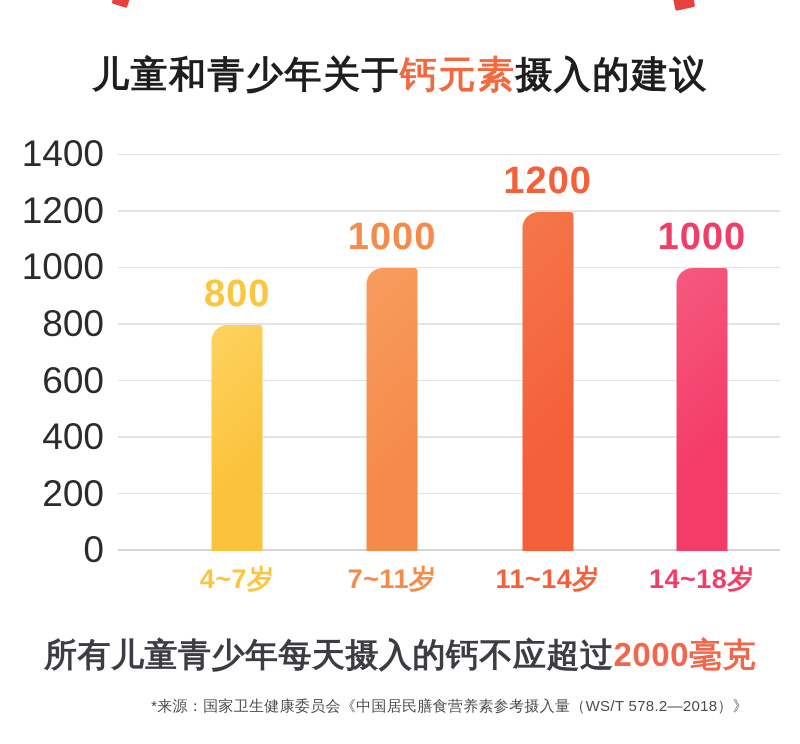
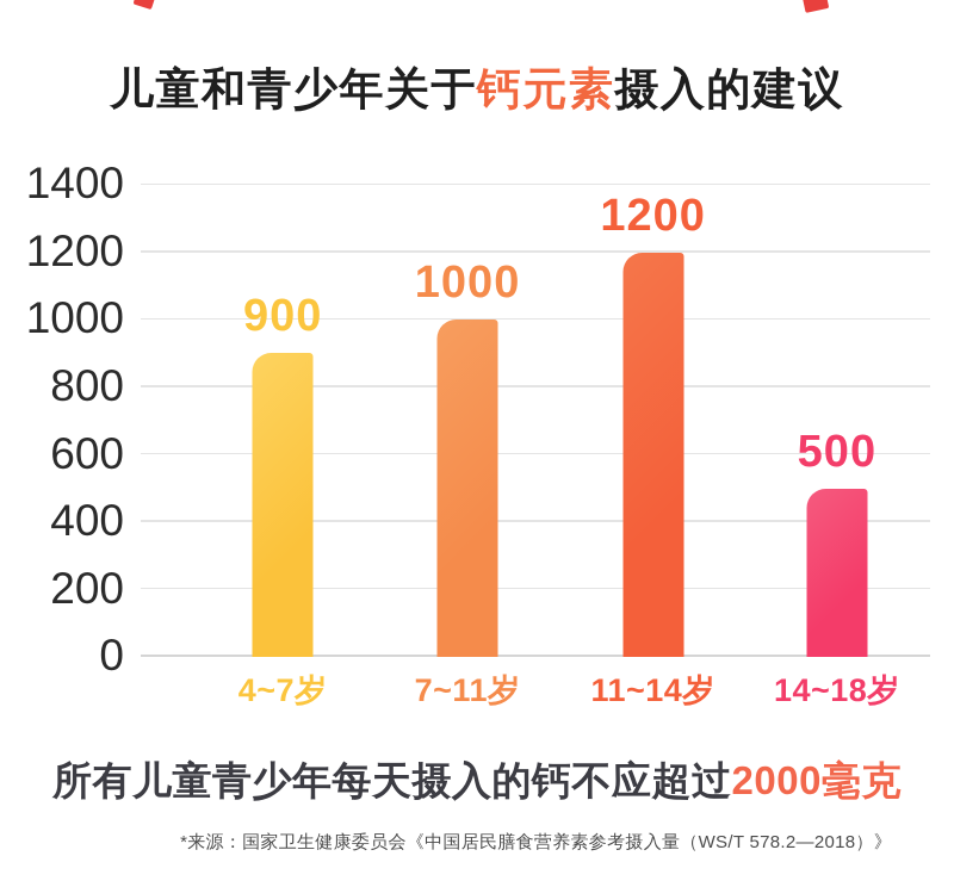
4~7岁: 800 -> 900
14~18岁: 1000 -> 500
